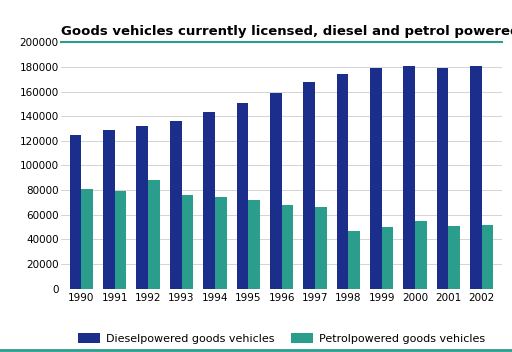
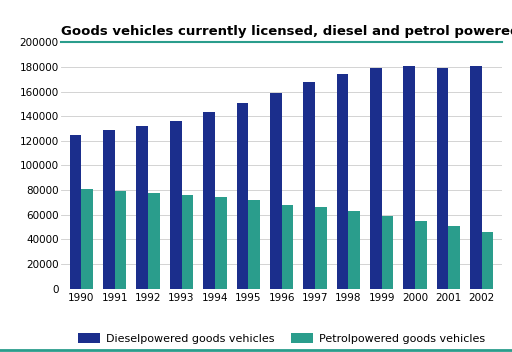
Petrolpowered goods vehicles/1992: 88000 -> 78000
Petrolpowered goods vehicles/1998: 47000 -> 63000
Petrolpowered goods vehicles/1999: 50000 -> 59000
Petrolpowered goods vehicles/2002: 52000 -> 46000
